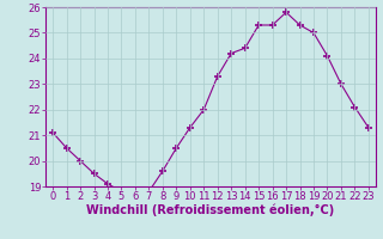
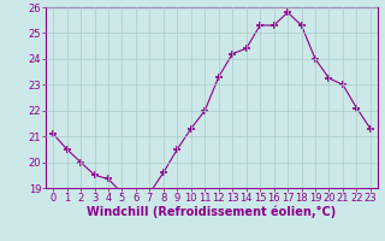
4: 19.10 -> 19.35
19: 25.00 -> 24.00
20: 24.10 -> 23.25
